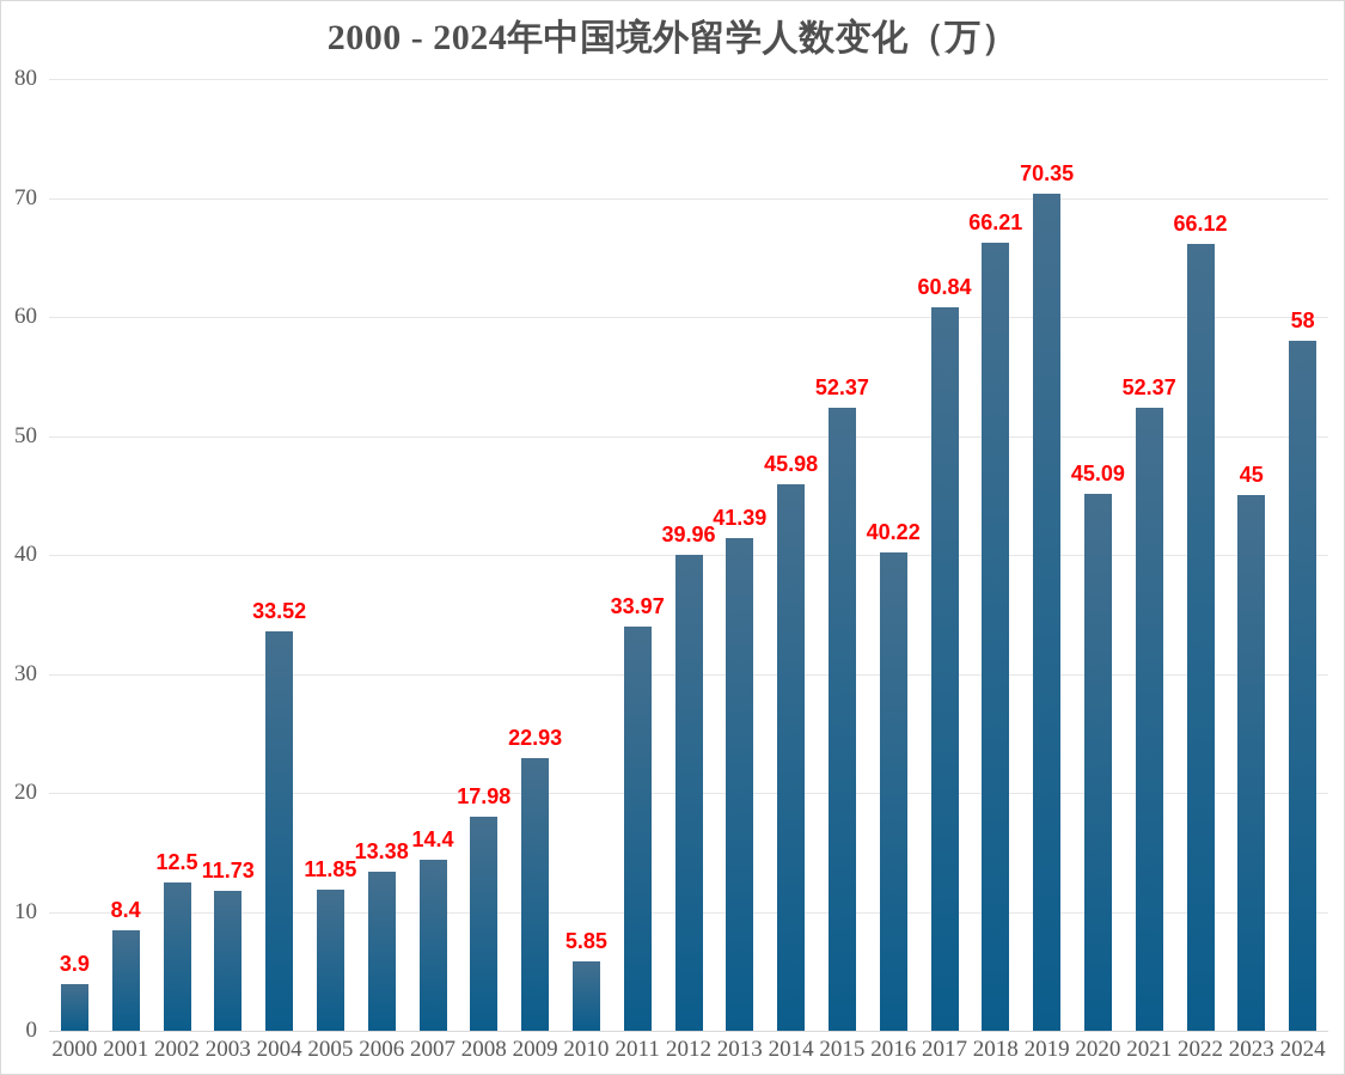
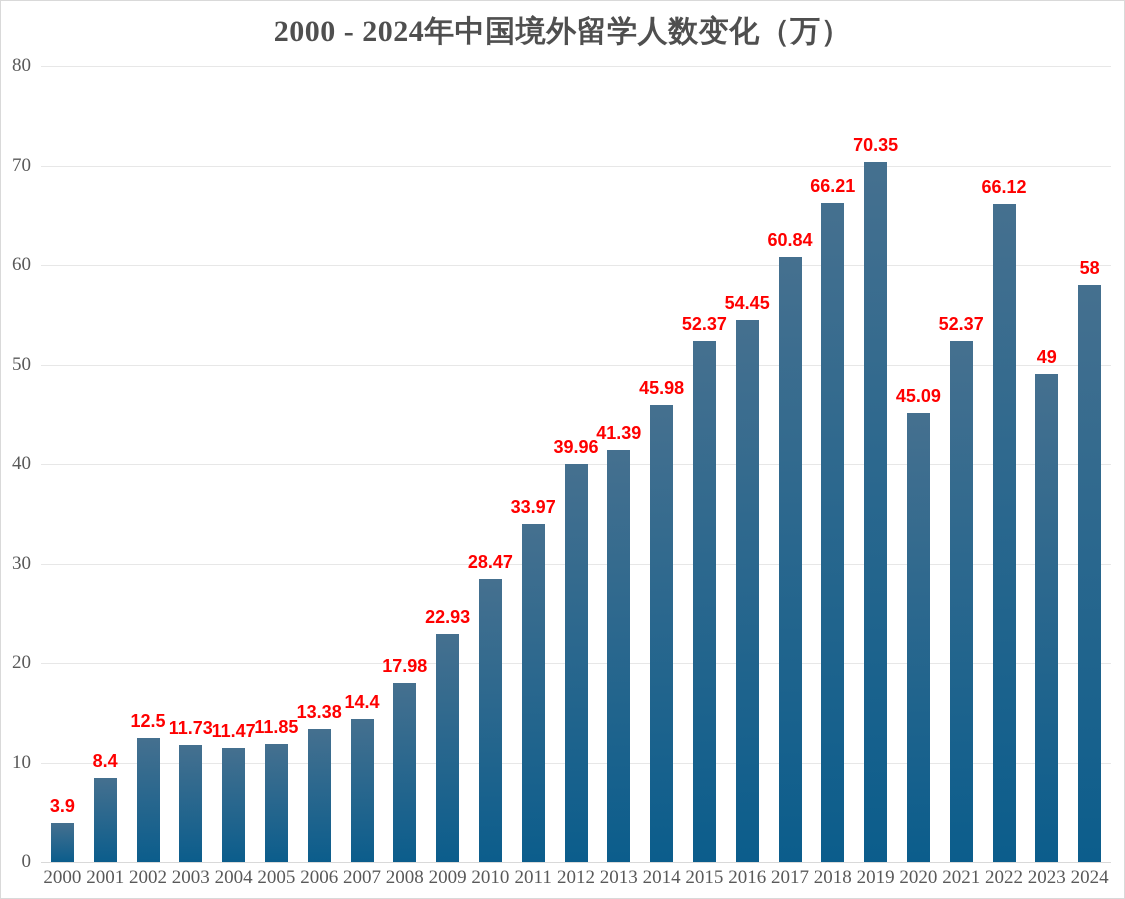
2004: 33.52 -> 11.47
2010: 5.85 -> 28.47
2016: 40.22 -> 54.45
2023: 45 -> 49
